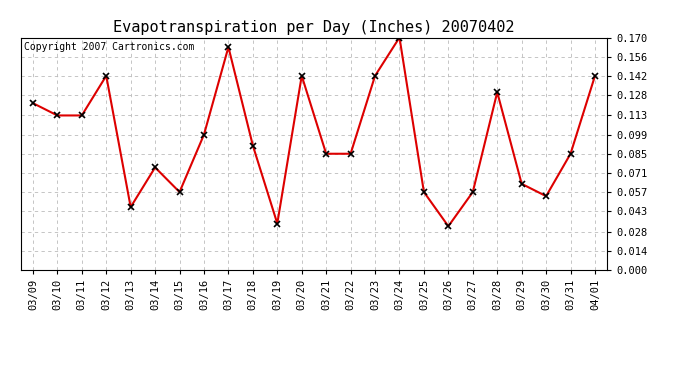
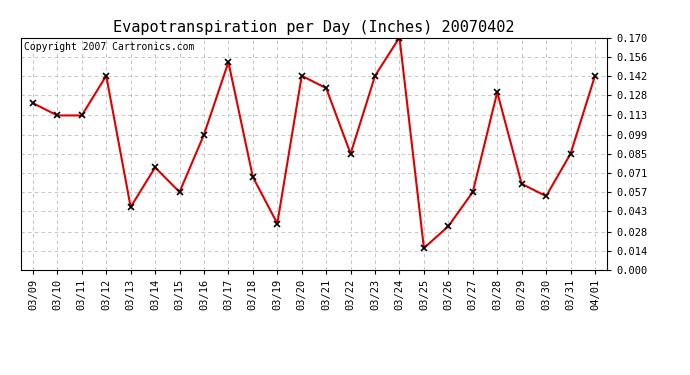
03/17: 0.163 -> 0.152
03/18: 0.091 -> 0.068
03/21: 0.085 -> 0.133
03/25: 0.057 -> 0.016
